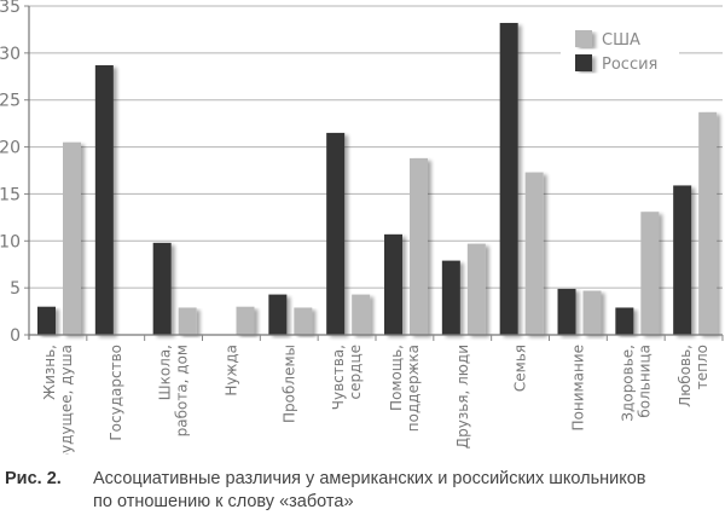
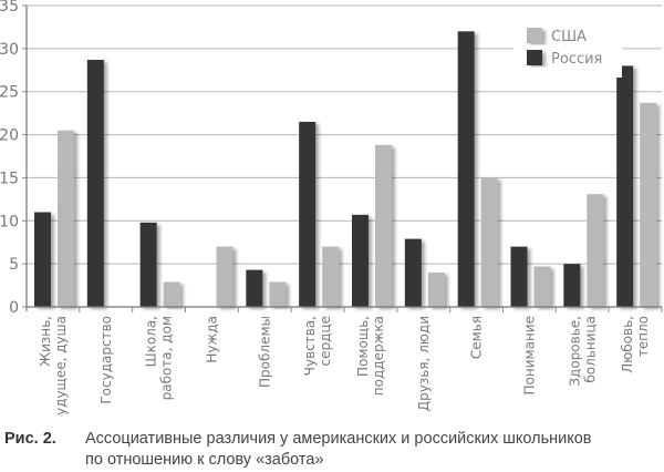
Россия/Жизнь, будущее, душа: 3 -> 11
США/Нужда: 3 -> 7
США/Чувства, сердце: 4 -> 7
США/Друзья, люди: 10 -> 4
Россия/Семья: 33 -> 32
США/Семья: 17 -> 15
Россия/Понимание: 5 -> 7
Россия/Здоровье, больница: 3 -> 5
Россия/Любовь, тепло: 16 -> 28
